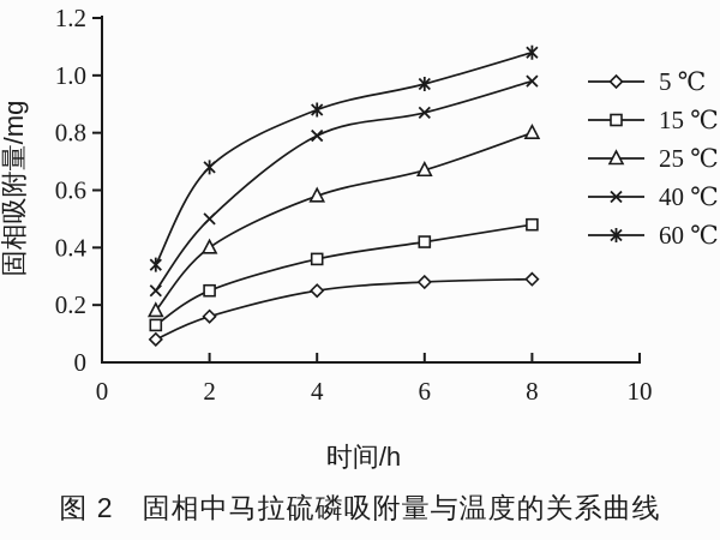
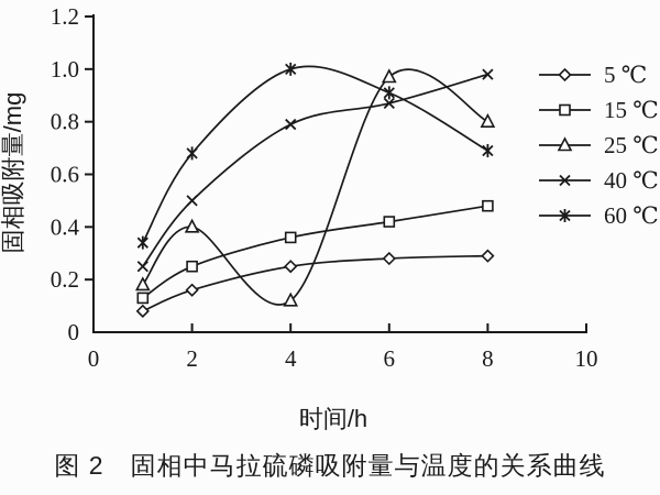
25 ℃/4: 0.58 -> 0.12
60 ℃/4: 0.88 -> 1.00
25 ℃/6: 0.67 -> 0.97
60 ℃/6: 0.97 -> 0.91
60 ℃/8: 1.08 -> 0.69
